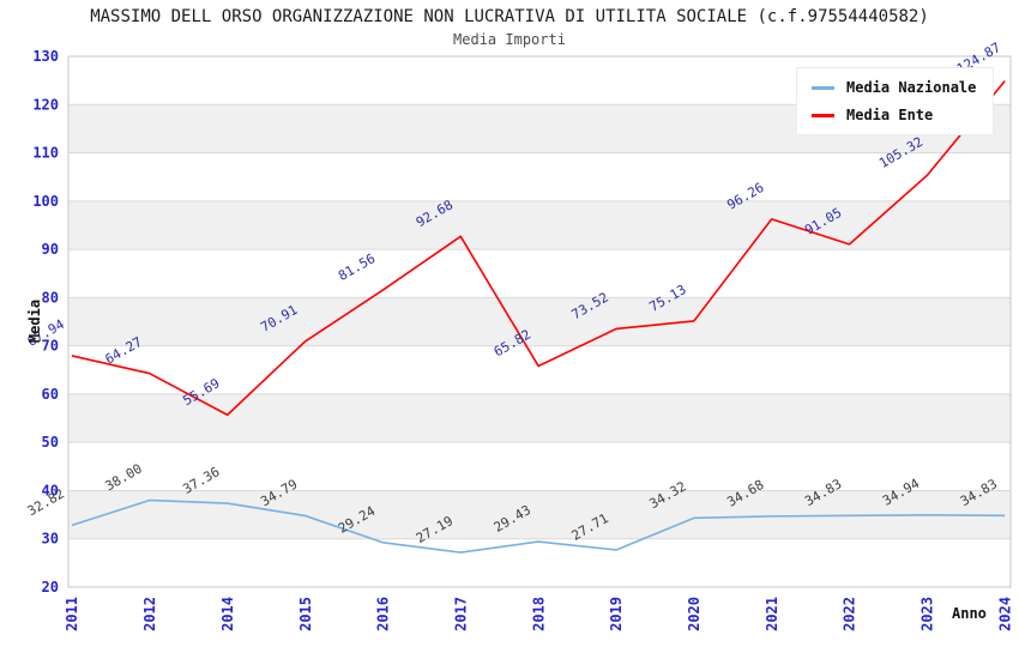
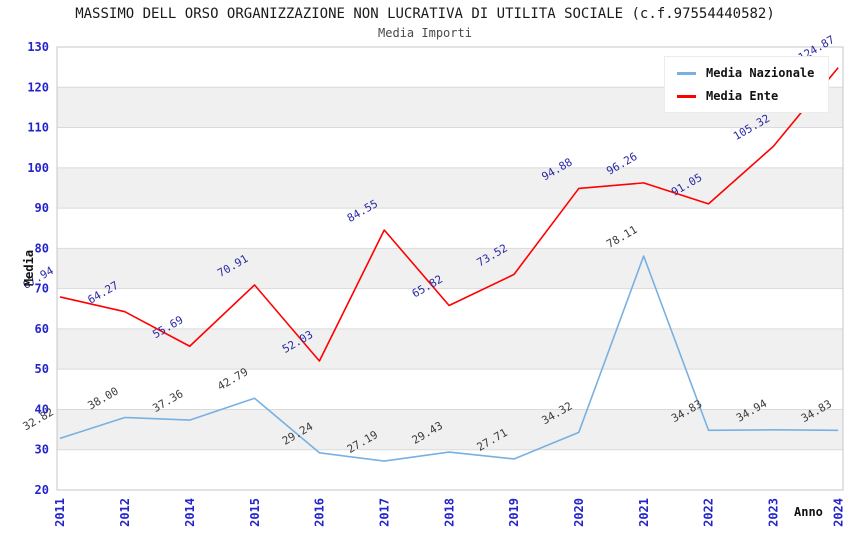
Media Nazionale/2015: 34.79 -> 42.79
Media Ente/2016: 81.56 -> 52.03
Media Ente/2017: 92.68 -> 84.55
Media Ente/2020: 75.13 -> 94.88
Media Nazionale/2021: 34.68 -> 78.11
